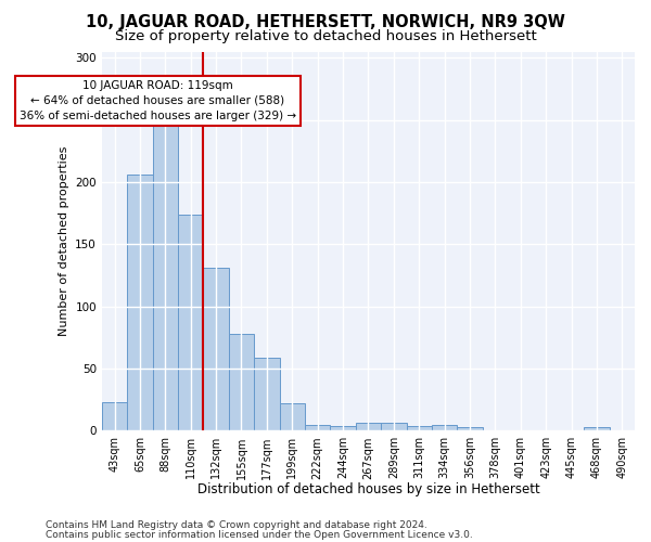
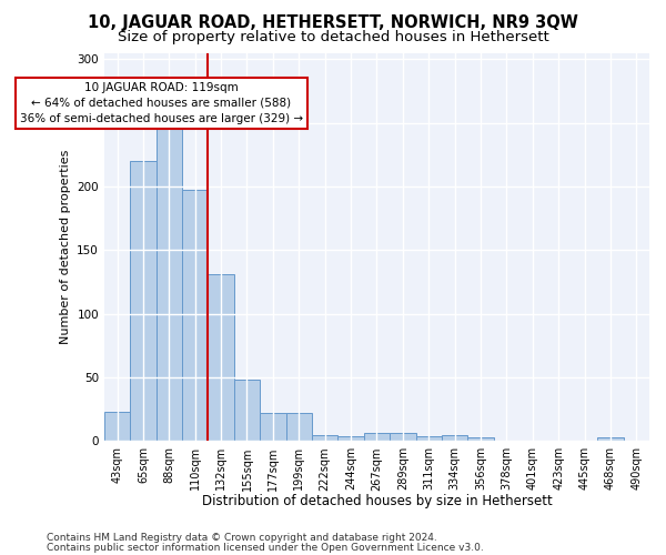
65sqm: 206 -> 220
110sqm: 174 -> 197
155sqm: 78 -> 48
177sqm: 59 -> 22
